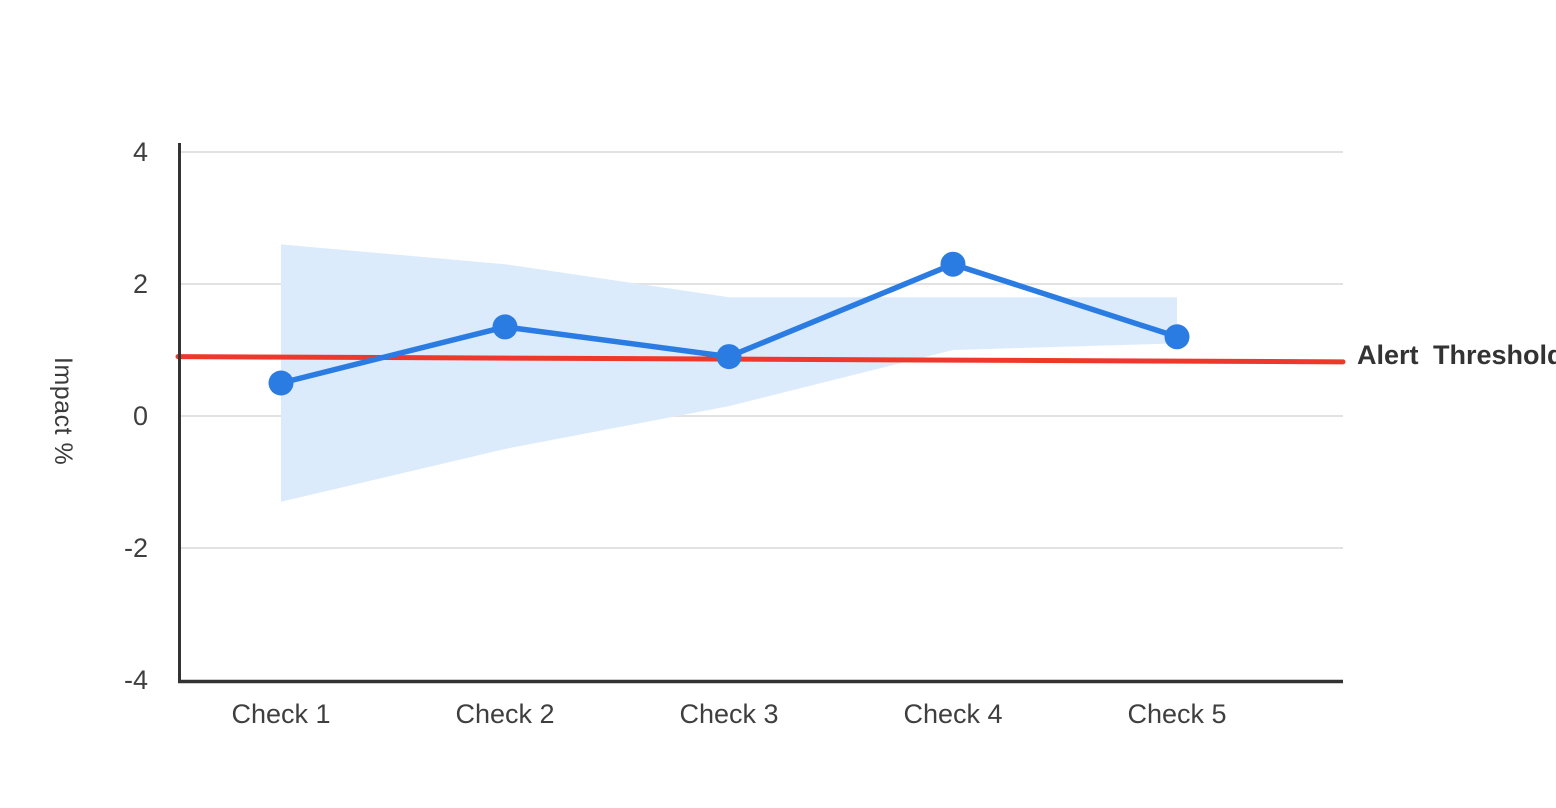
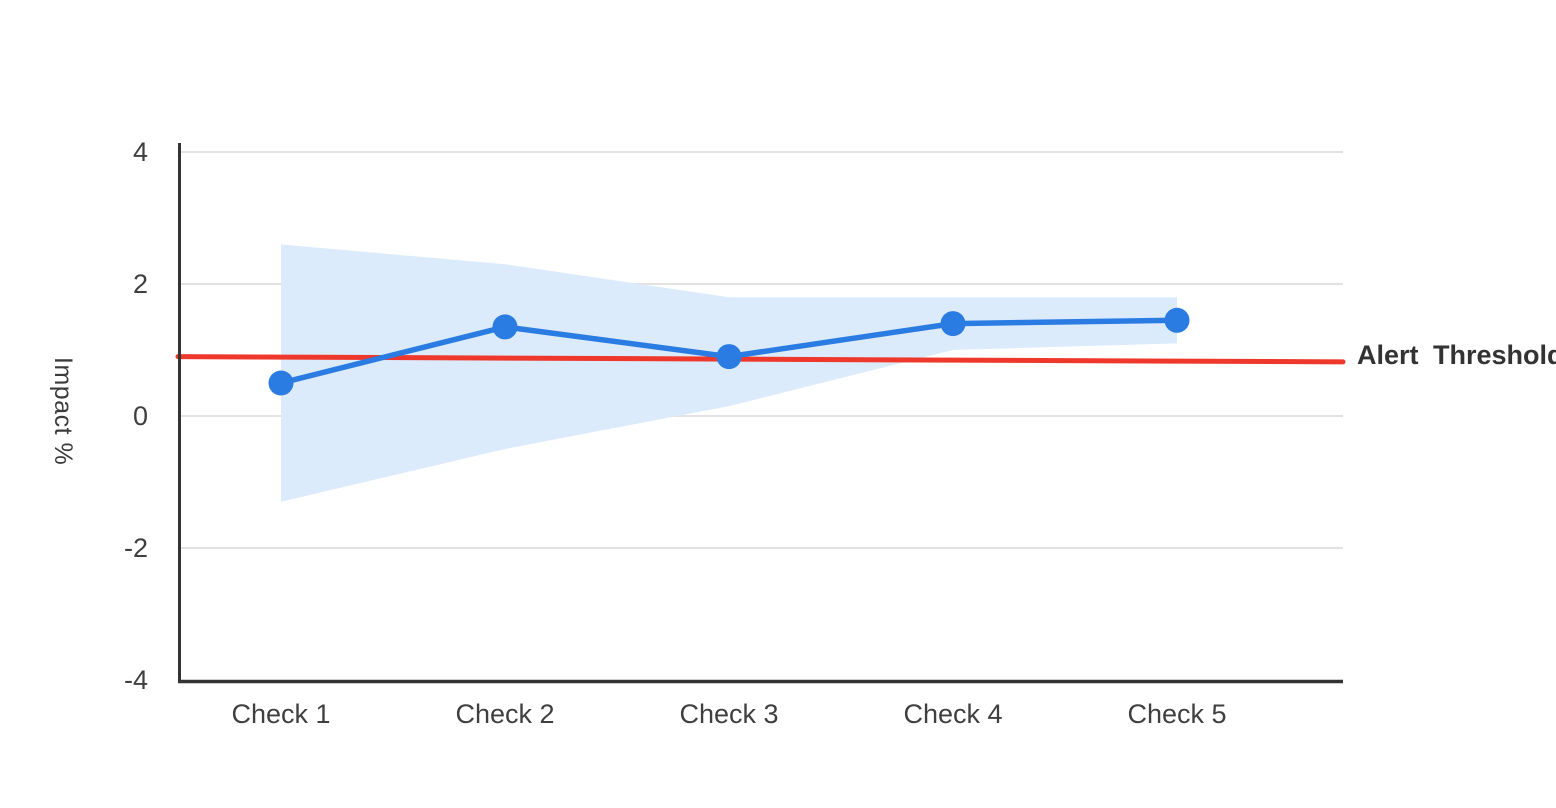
Check 4: 2.3 -> 1.4
Check 5: 1.2 -> 1.4
